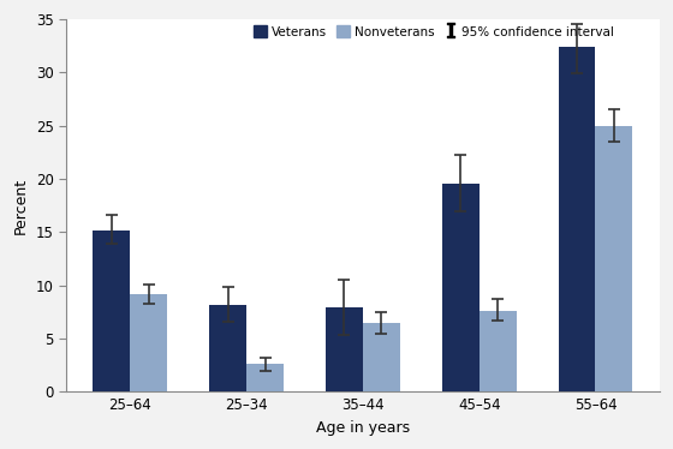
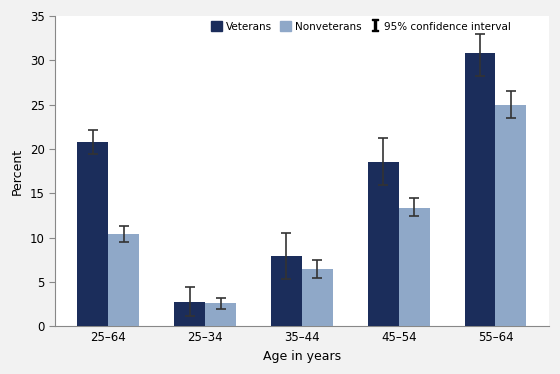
Veterans/25–64: 15.2 -> 20.8
Nonveterans/25–64: 9.2 -> 10.4
Veterans/25–34: 8.2 -> 2.8
Veterans/45–54: 19.6 -> 18.5
Nonveterans/45–54: 7.6 -> 13.4
Veterans/55–64: 32.4 -> 30.8
